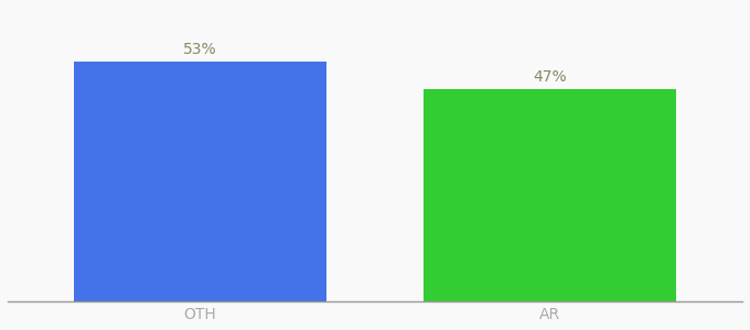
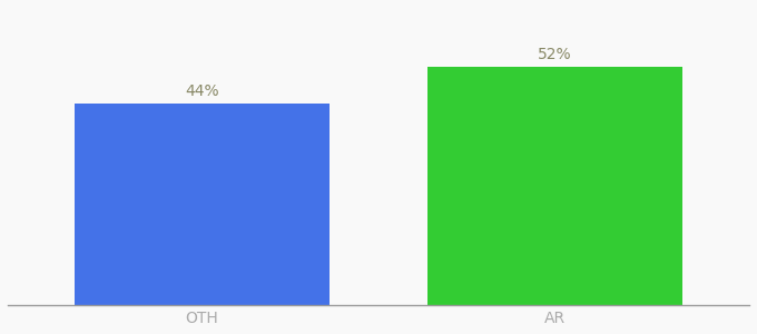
OTH: 53% -> 44%
AR: 47% -> 52%
